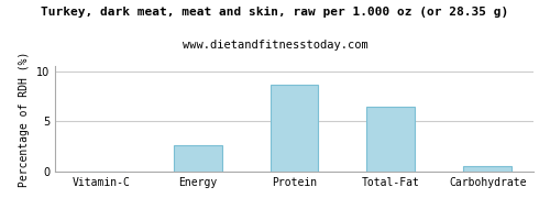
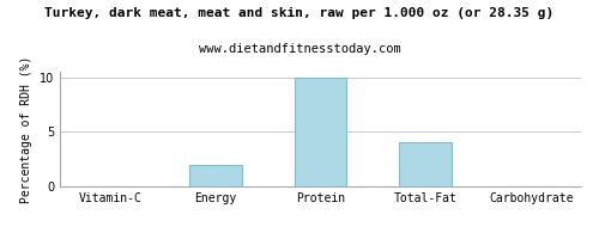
Energy: 2.6 -> 2.0
Protein: 8.6 -> 10.0
Total-Fat: 6.4 -> 4.0
Carbohydrate: 0.6 -> 0.1
